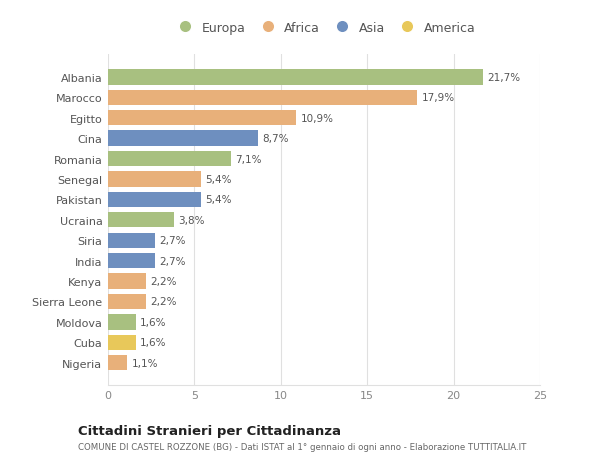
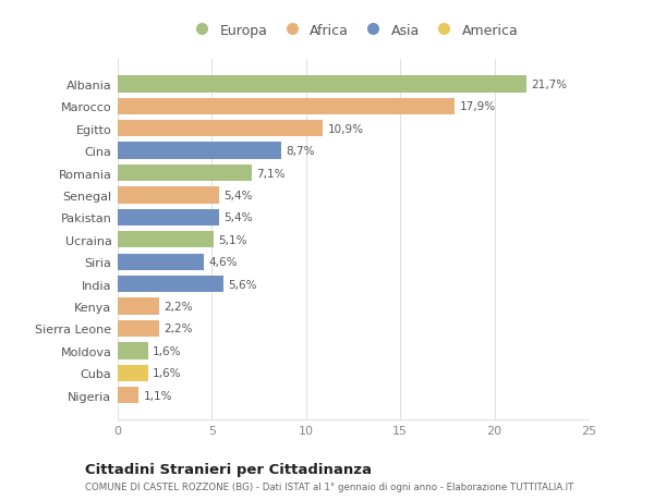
Ucraina: 3,8% -> 5,1%
Siria: 2,7% -> 4,6%
India: 2,7% -> 5,6%
